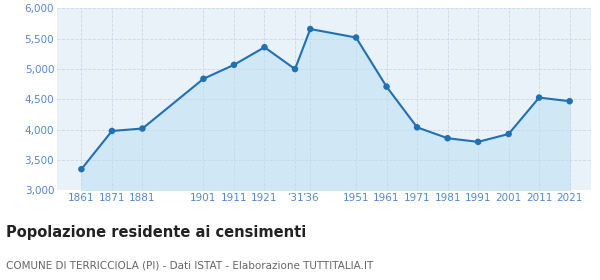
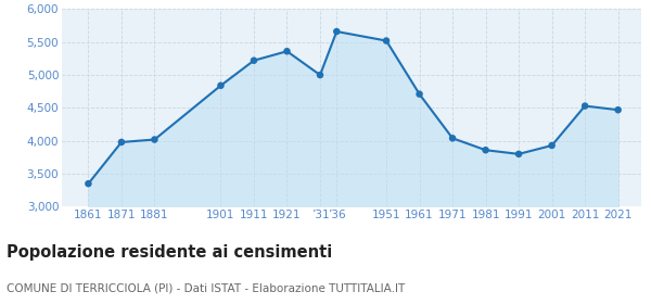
1911: 5,070 -> 5,220
